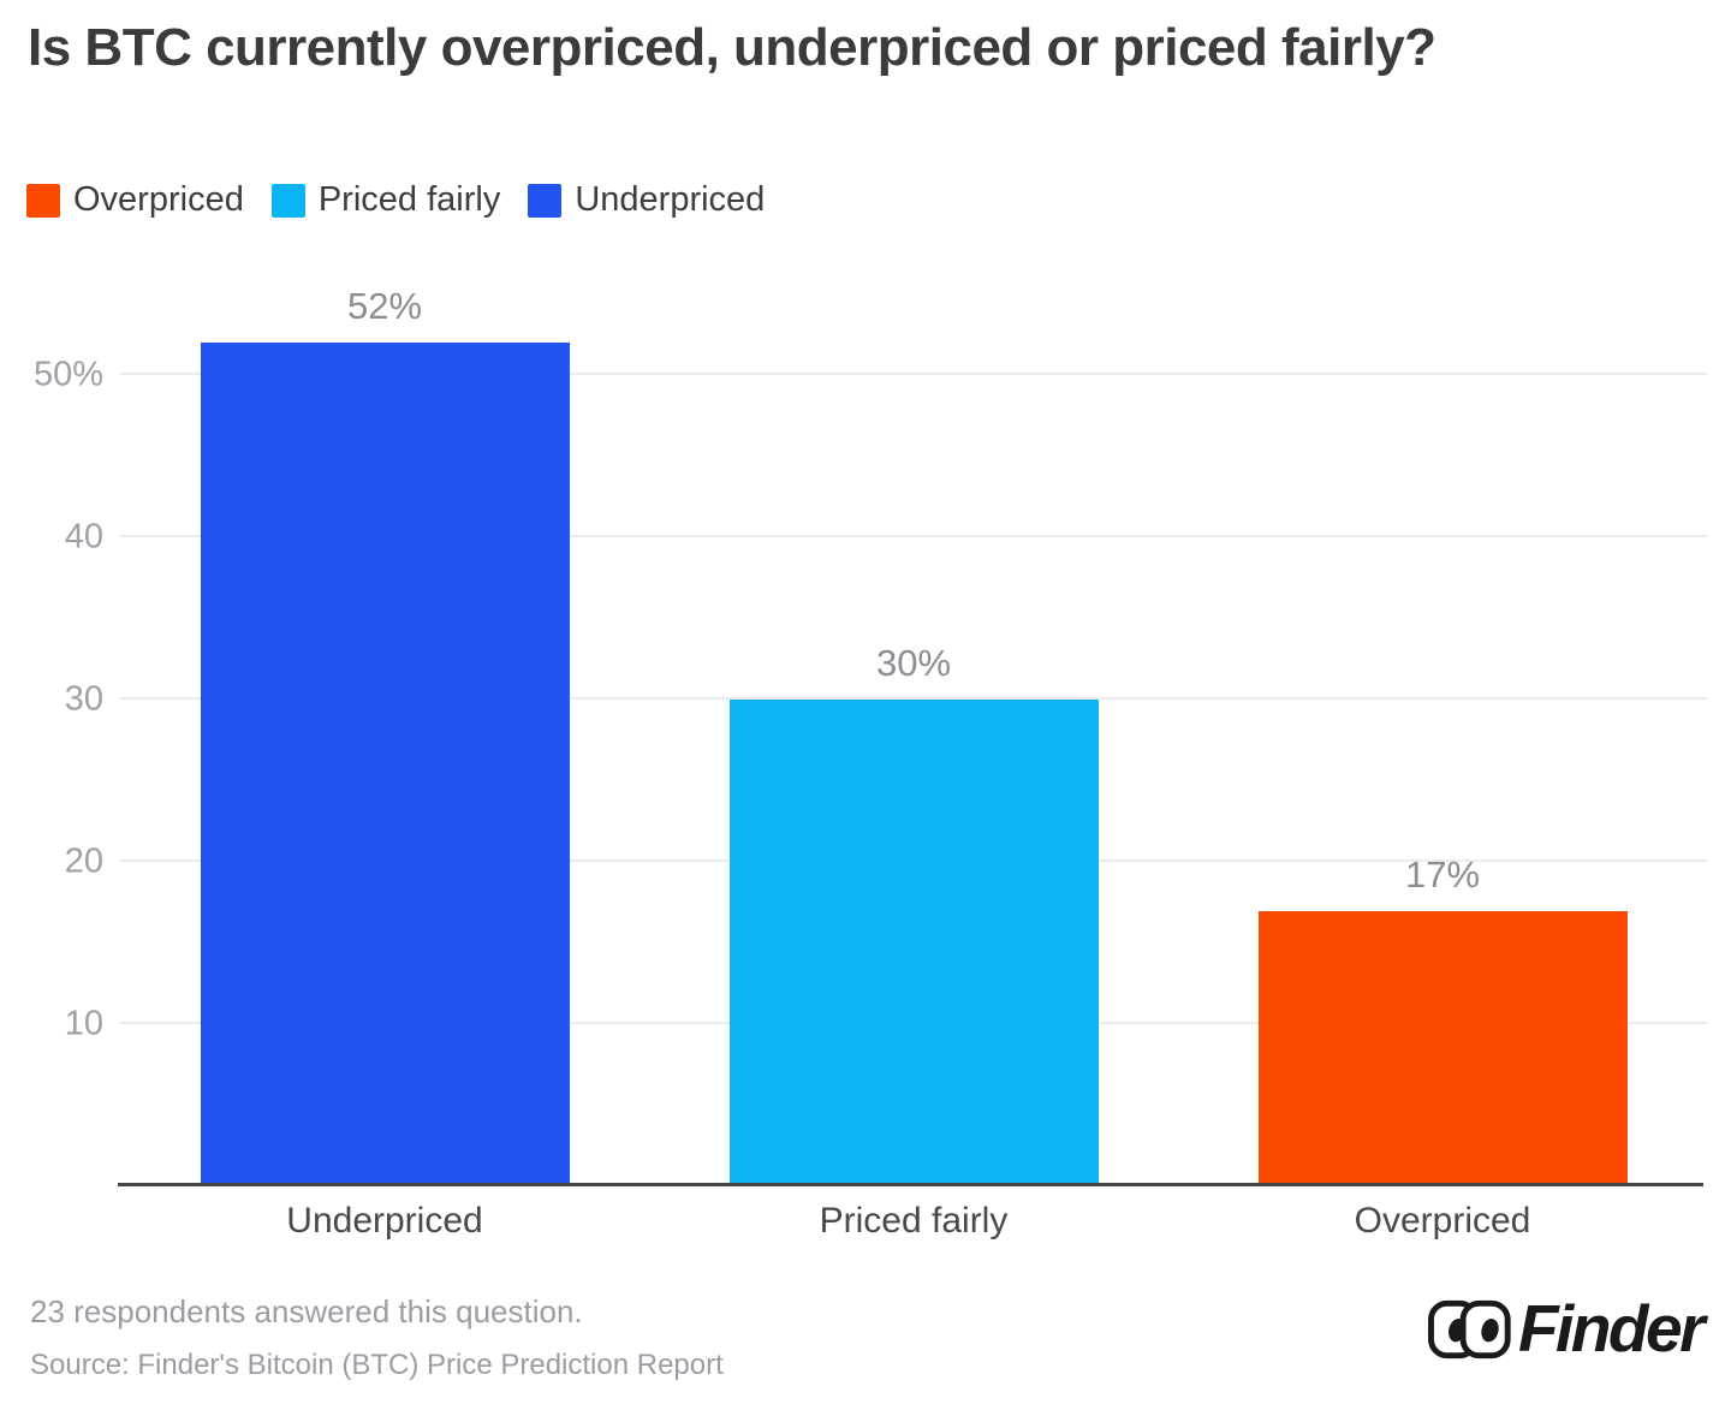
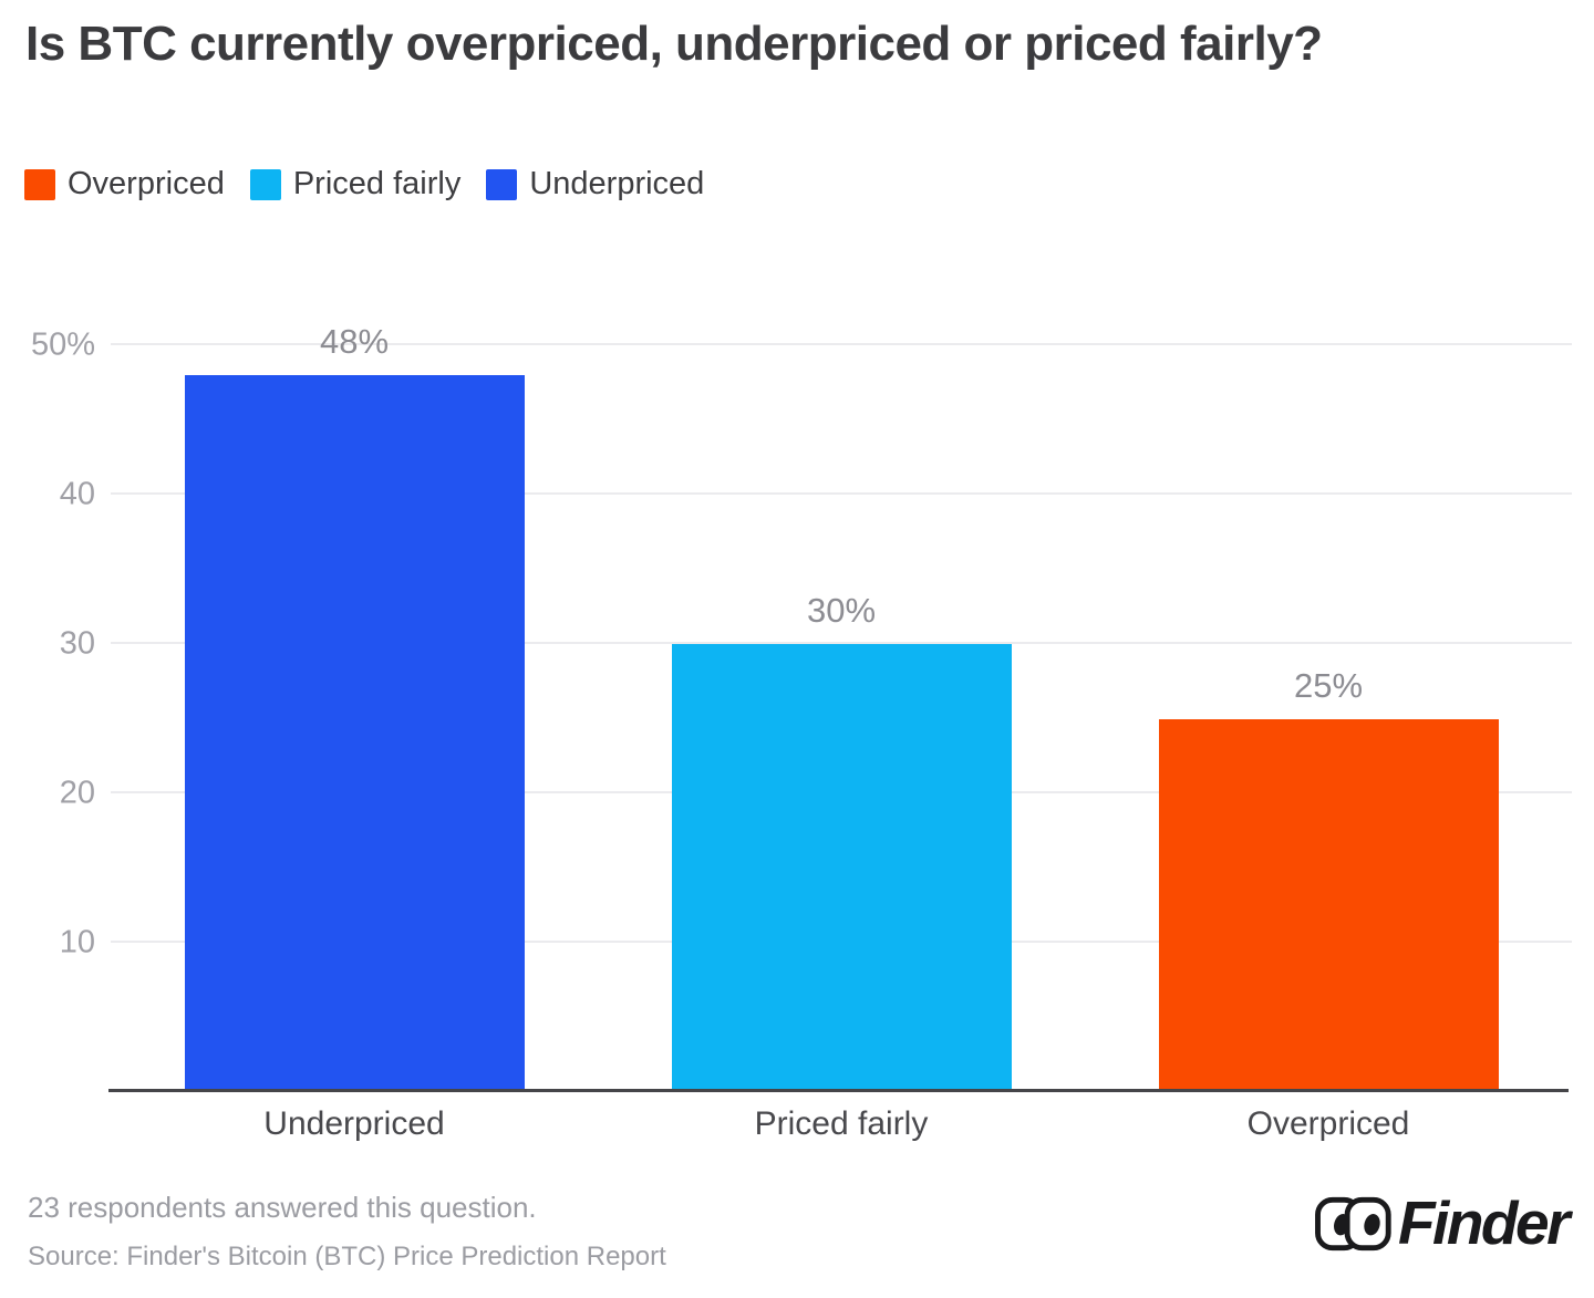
Underpriced: 52% -> 48%
Overpriced: 17% -> 25%
